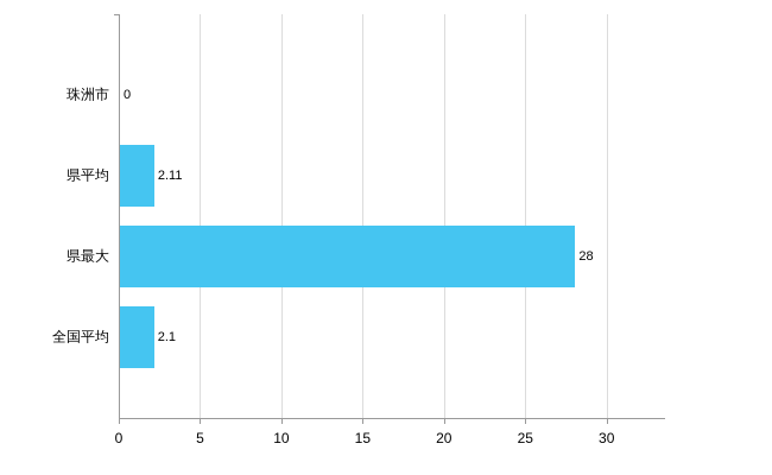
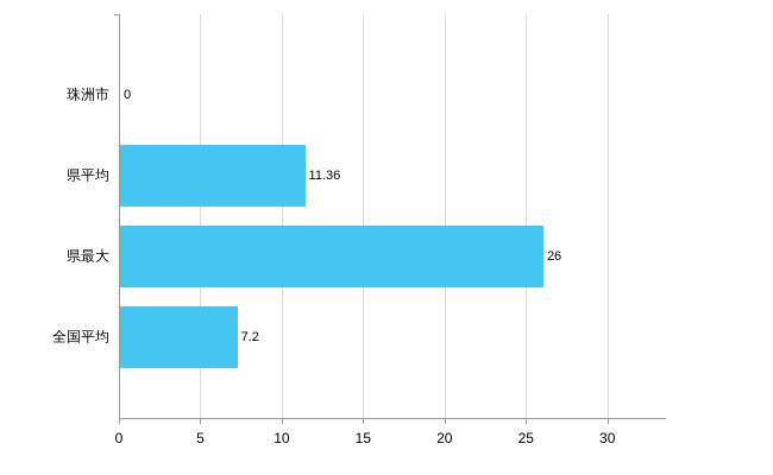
県平均: 2.11 -> 11.36
県最大: 28 -> 26
全国平均: 2.1 -> 7.2
